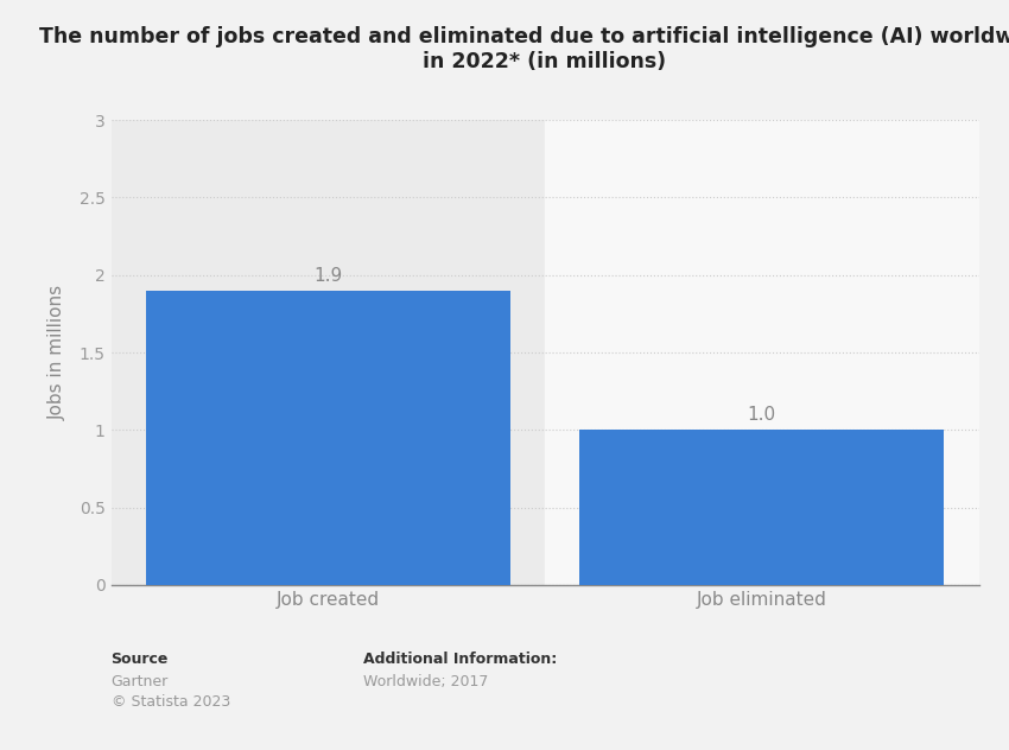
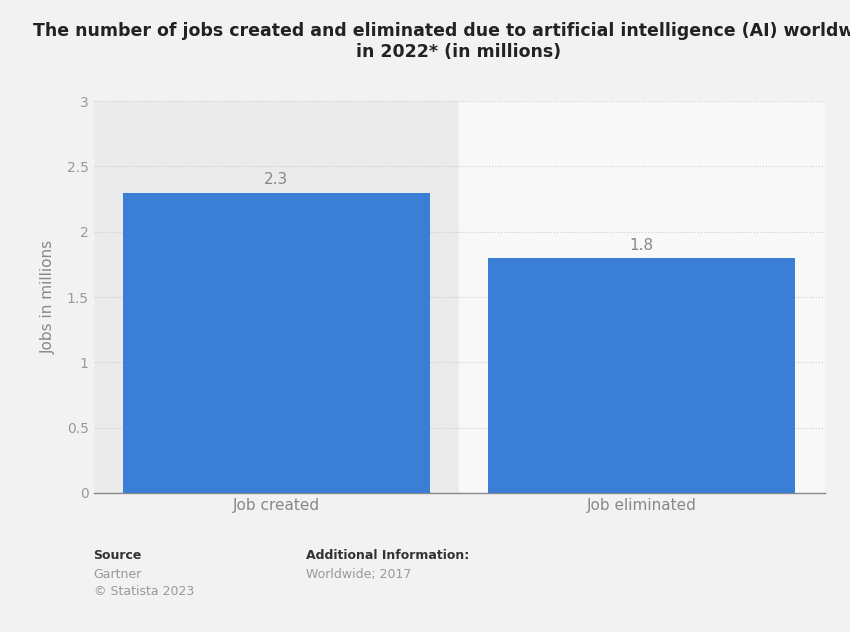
Job created: 1.9 -> 2.3
Job eliminated: 1.0 -> 1.8
